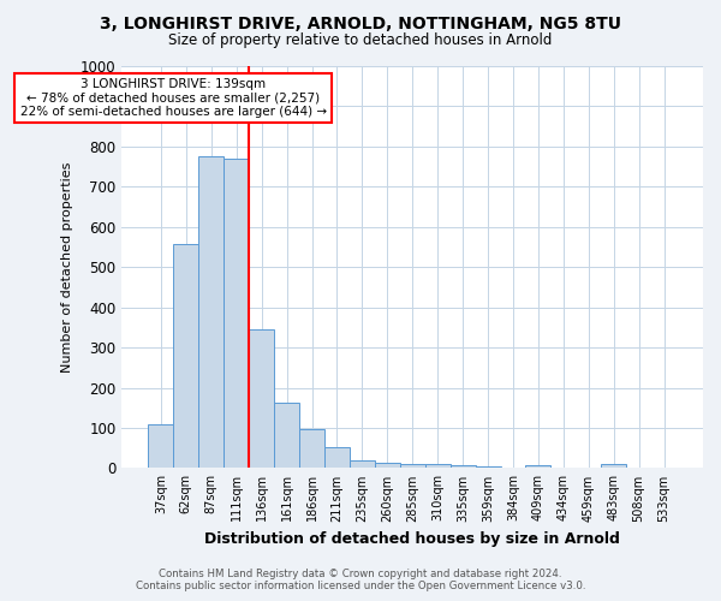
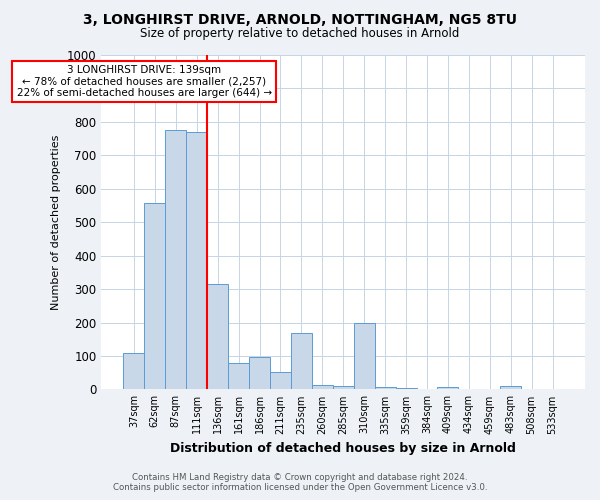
136sqm: 345 -> 315
161sqm: 163 -> 80
235sqm: 18 -> 170
310sqm: 9 -> 200
